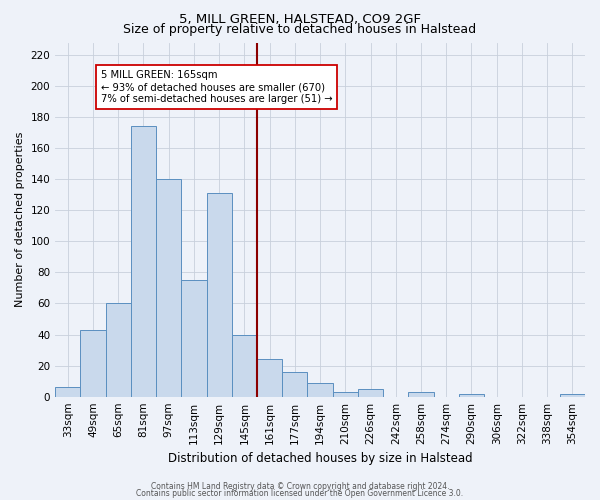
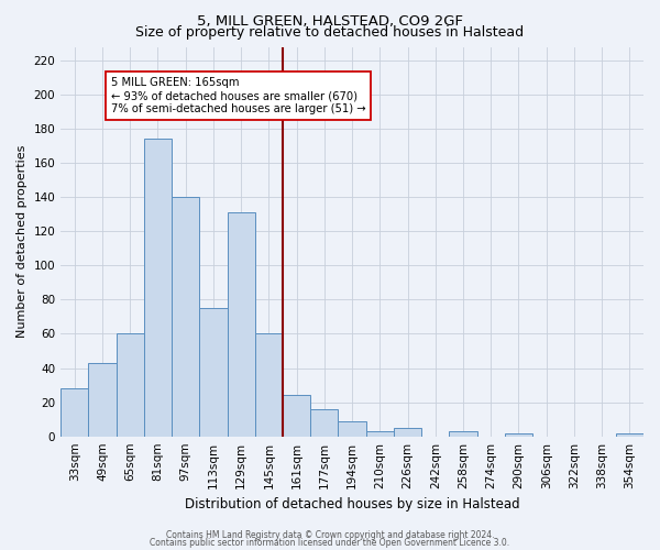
33sqm: 6 -> 28
145sqm: 40 -> 60
